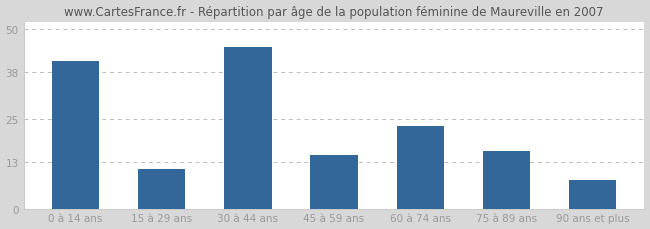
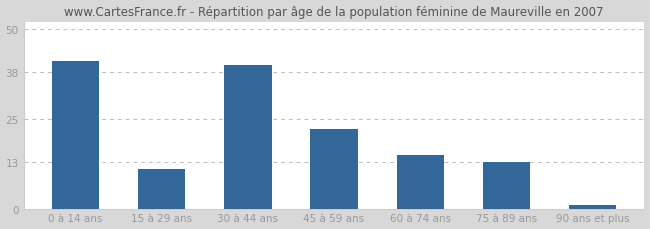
30 à 44 ans: 45 -> 40
45 à 59 ans: 15 -> 22
60 à 74 ans: 23 -> 15
75 à 89 ans: 16 -> 13
90 ans et plus: 8 -> 1
